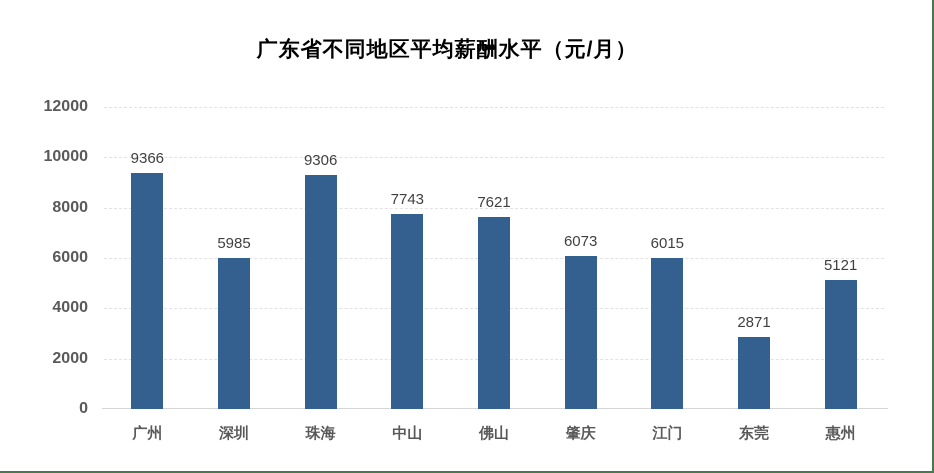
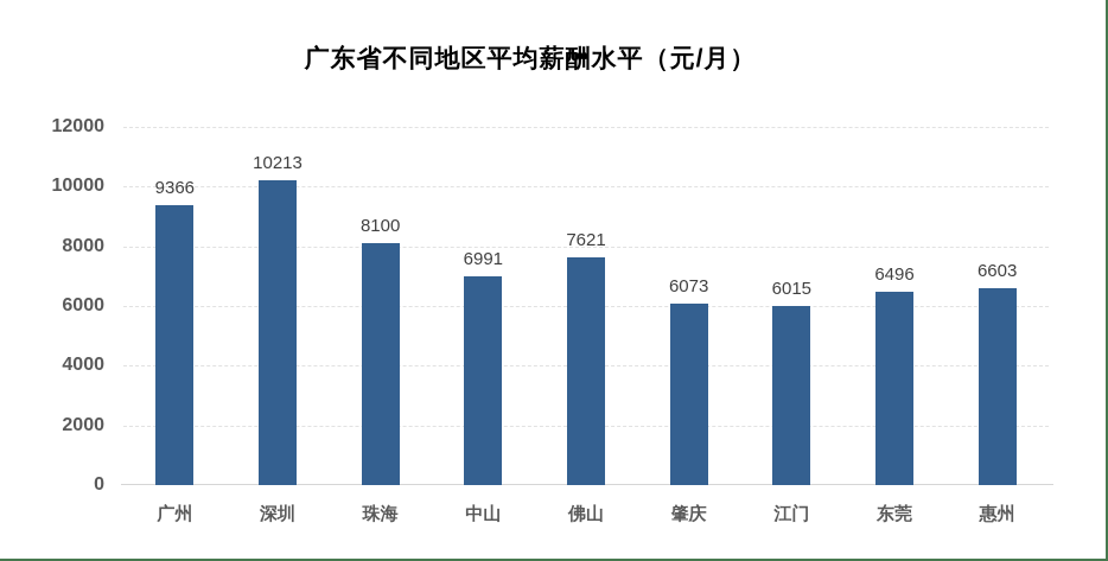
深圳: 5985 -> 10213
珠海: 9306 -> 8100
中山: 7743 -> 6991
东莞: 2871 -> 6496
惠州: 5121 -> 6603
